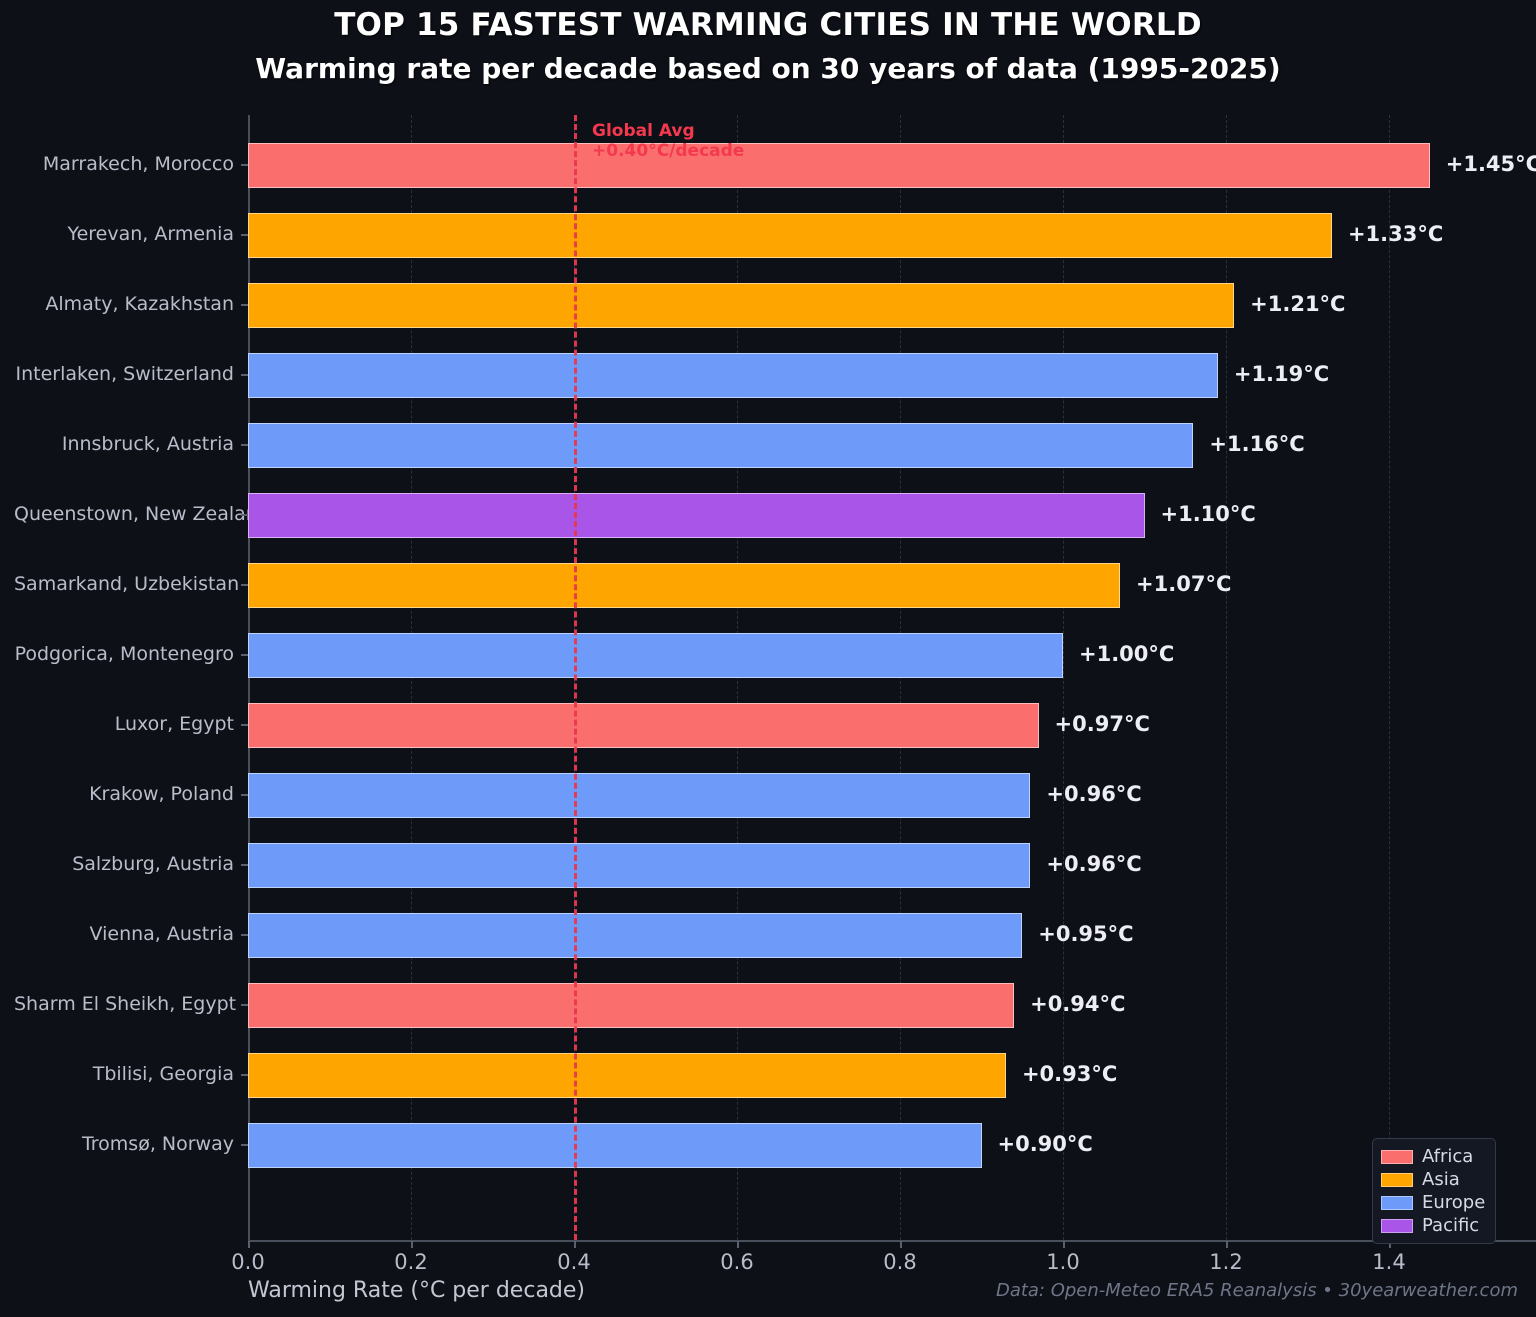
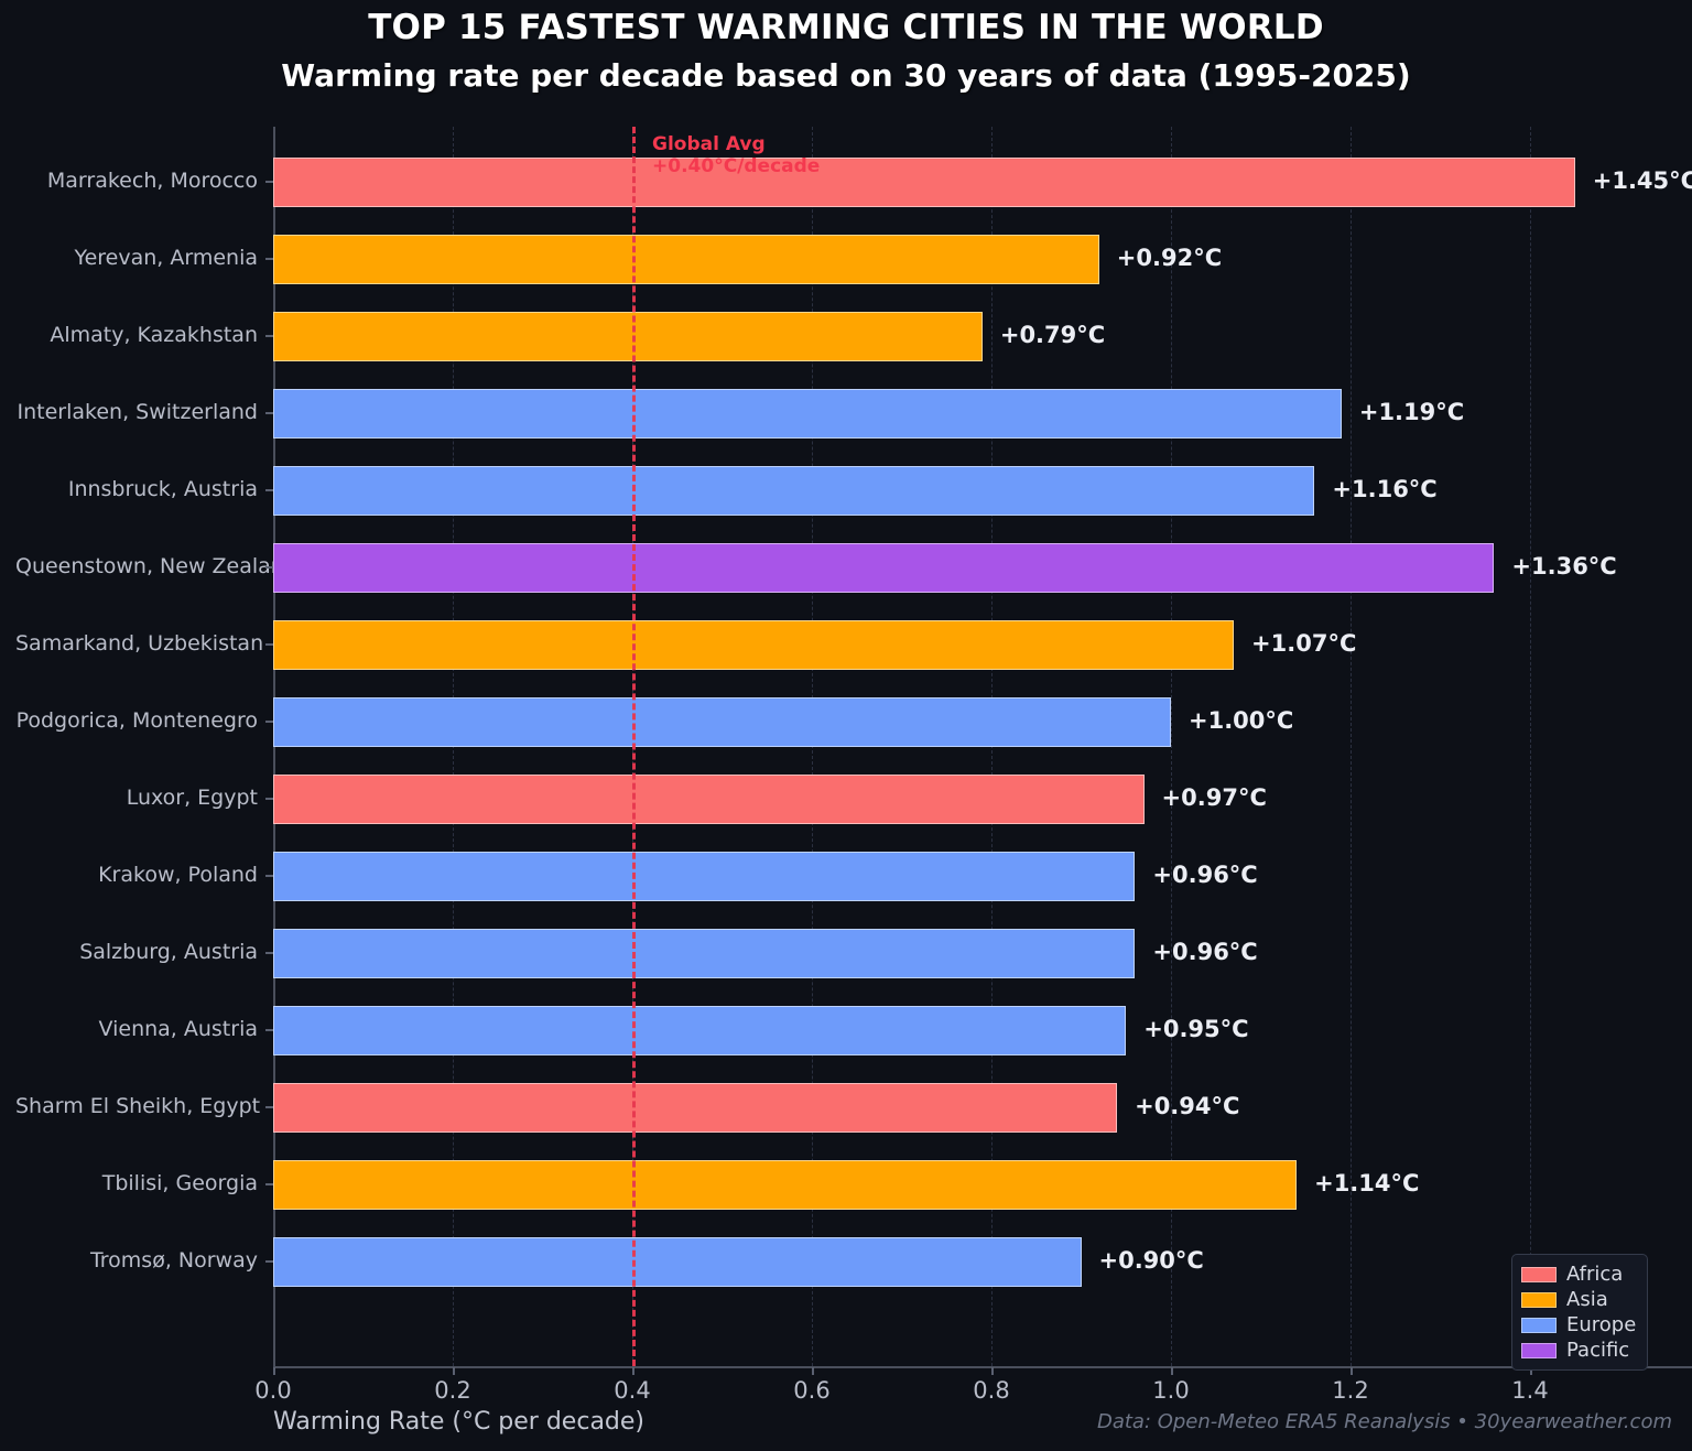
Yerevan, Armenia: +1.33°C -> +0.92°C
Almaty, Kazakhstan: +1.21°C -> +0.79°C
Queenstown, New Zealand: +1.10°C -> +1.36°C
Tbilisi, Georgia: +0.93°C -> +1.14°C
